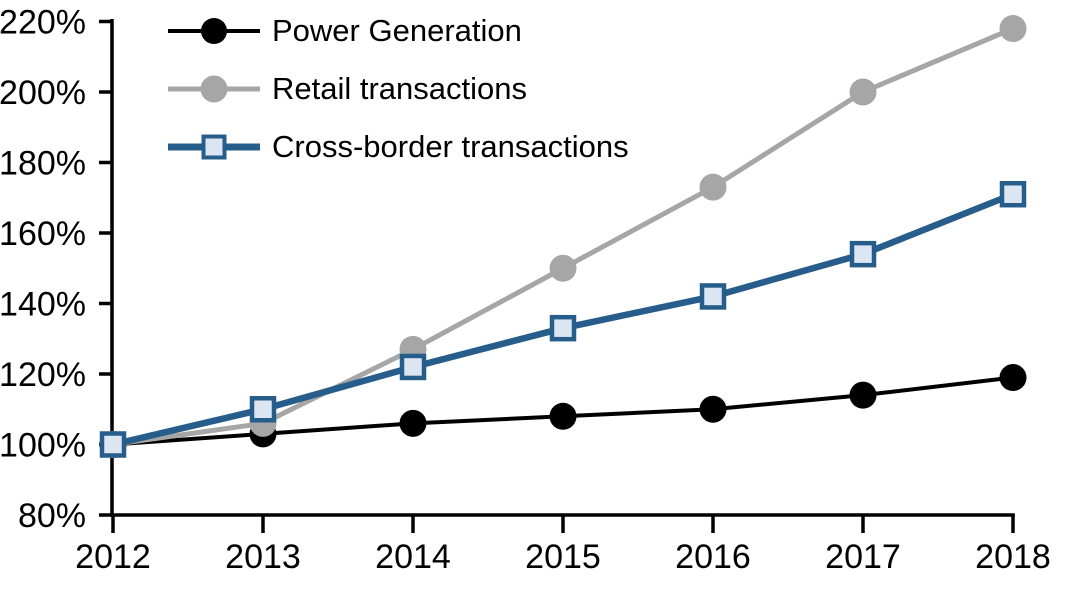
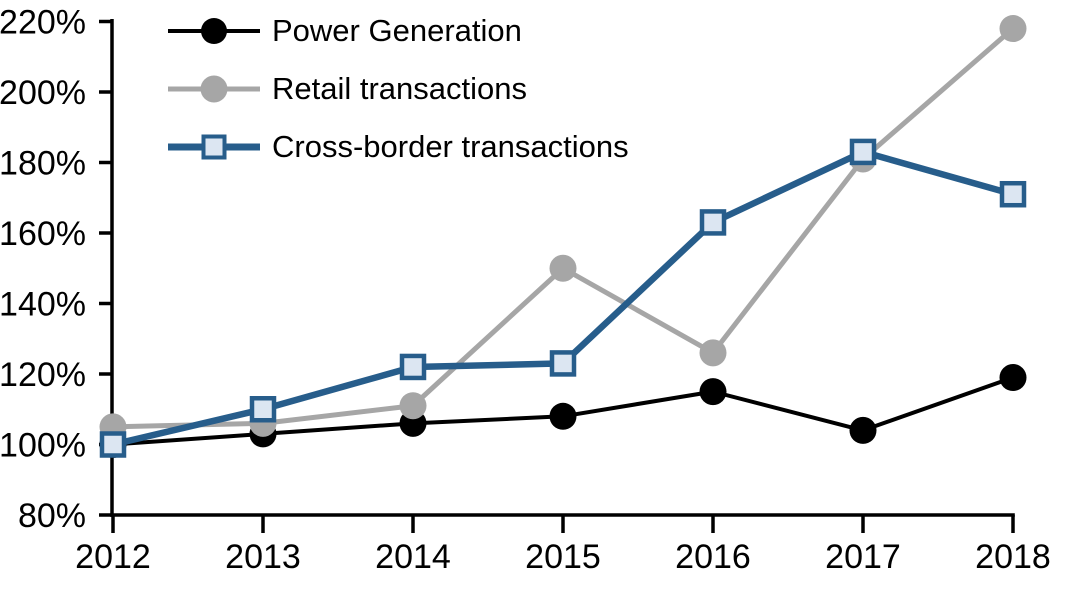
Retail transactions/2012: 100% -> 105%
Retail transactions/2014: 127% -> 111%
Cross-border transactions/2015: 133% -> 123%
Power Generation/2016: 110% -> 115%
Retail transactions/2016: 173% -> 126%
Cross-border transactions/2016: 142% -> 163%
Power Generation/2017: 114% -> 104%
Retail transactions/2017: 200% -> 181%
Cross-border transactions/2017: 154% -> 183%
